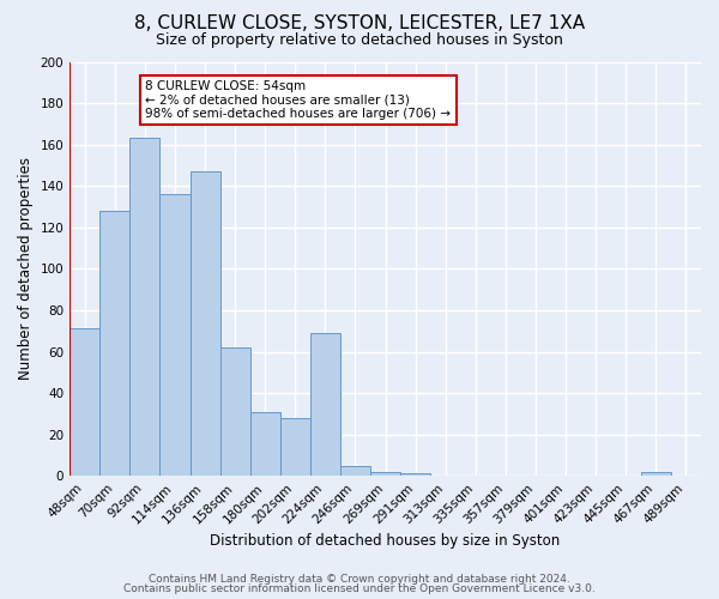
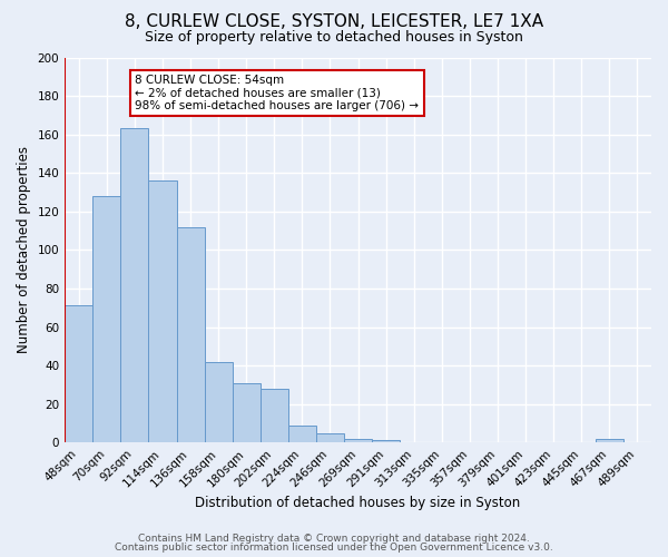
136sqm: 147 -> 112
158sqm: 62 -> 42
224sqm: 69 -> 9
